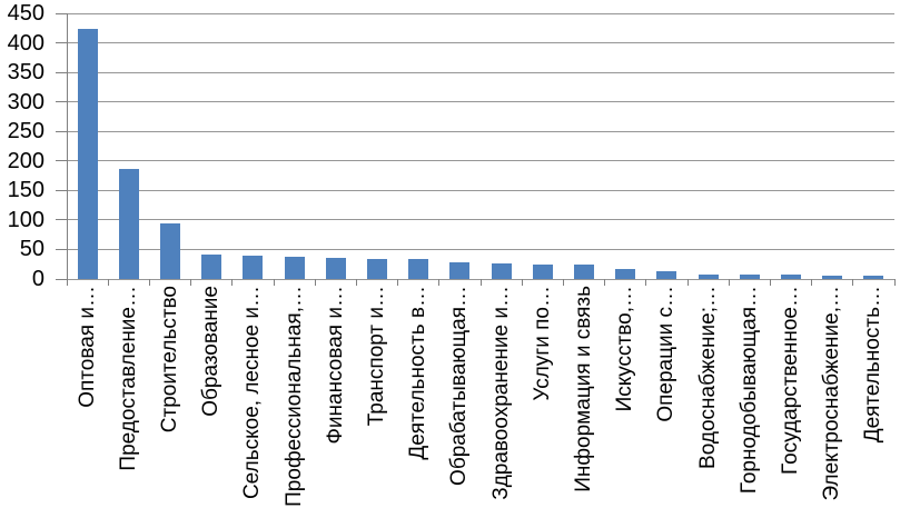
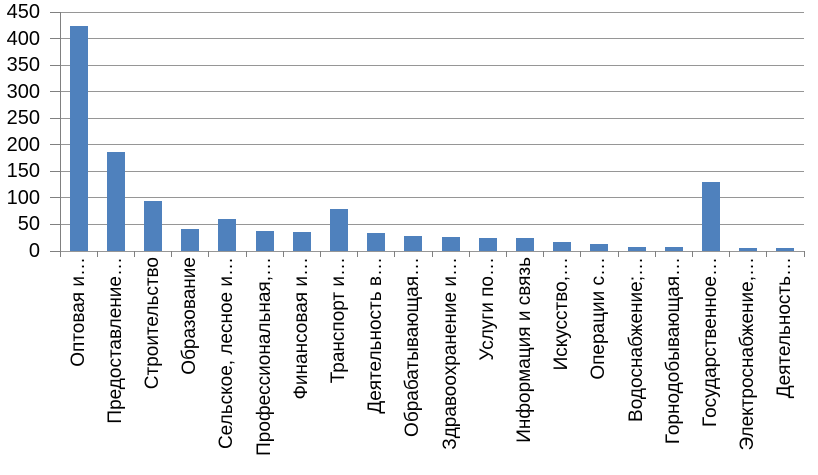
Сельское, лесное и…: 40 -> 60
Транспорт и…: 30 -> 80
Государственное…: 10 -> 130
